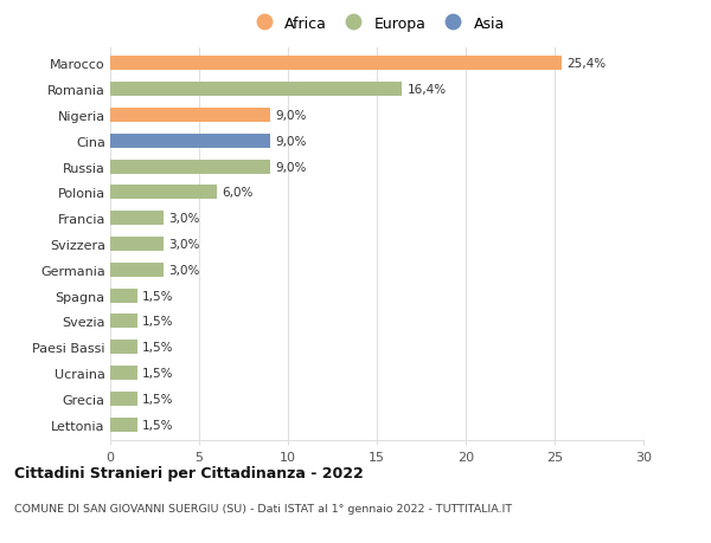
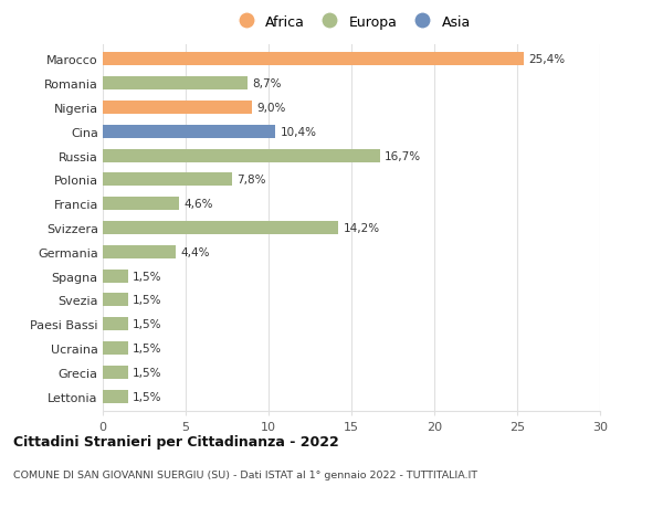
Romania: 16,4% -> 8,7%
Cina: 9,0% -> 10,4%
Russia: 9,0% -> 16,7%
Polonia: 6,0% -> 7,8%
Francia: 3,0% -> 4,6%
Svizzera: 3,0% -> 14,2%
Germania: 3,0% -> 4,4%
